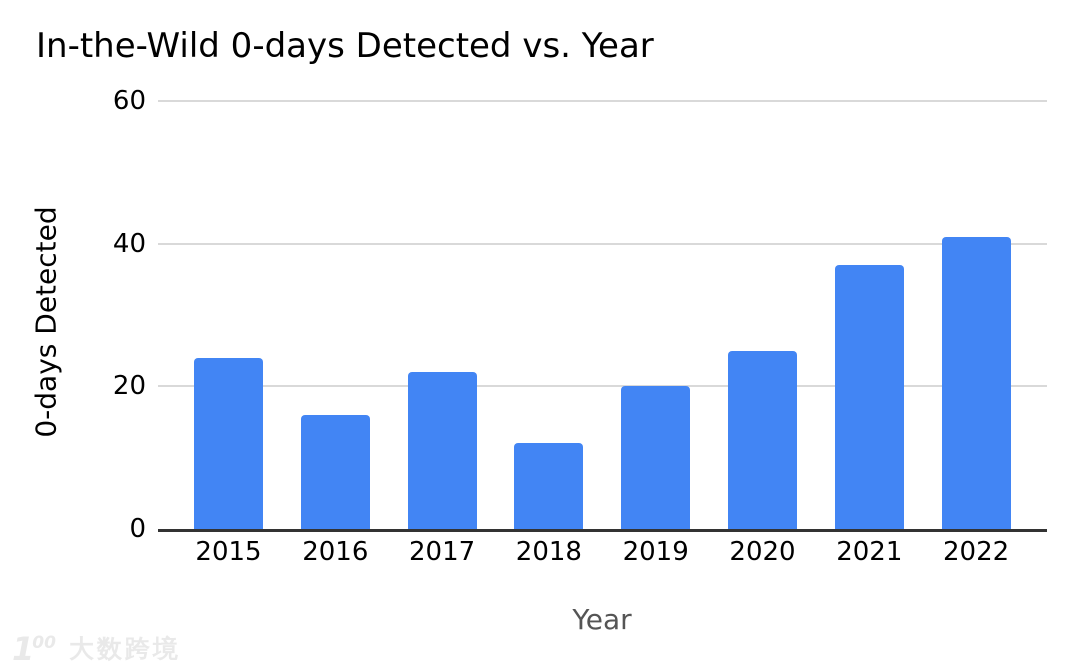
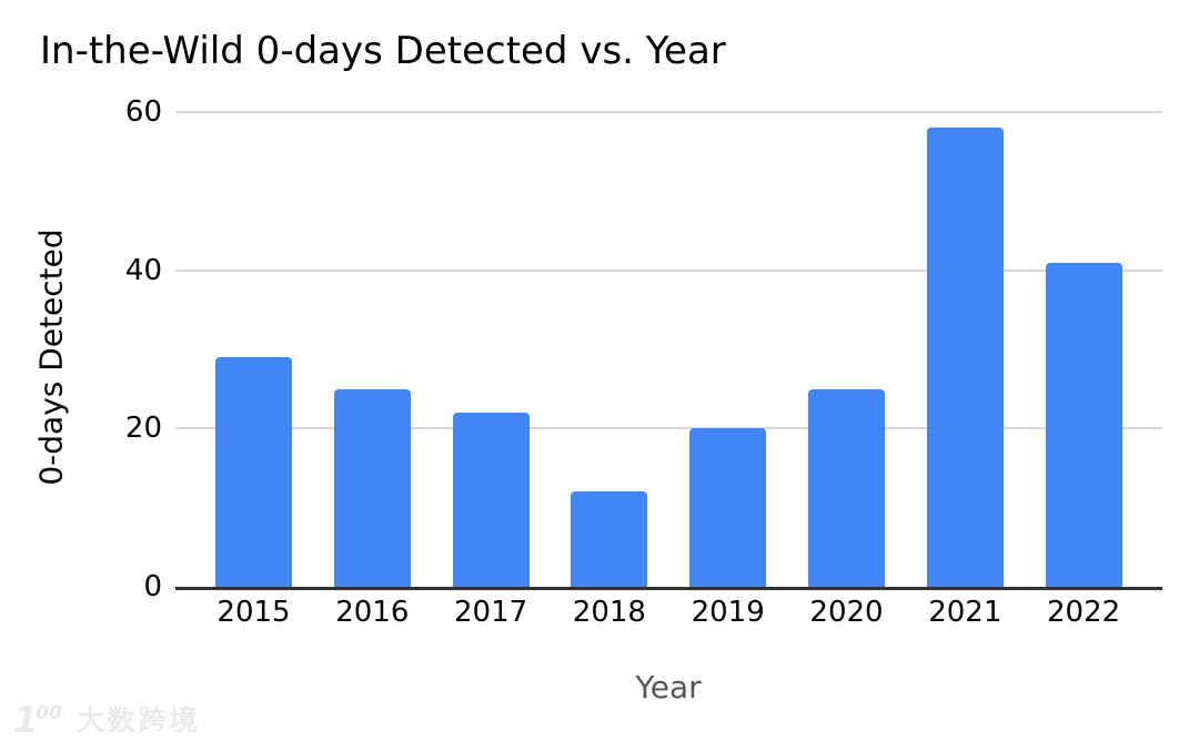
2015: 24 -> 29
2016: 16 -> 25
2021: 37 -> 58
